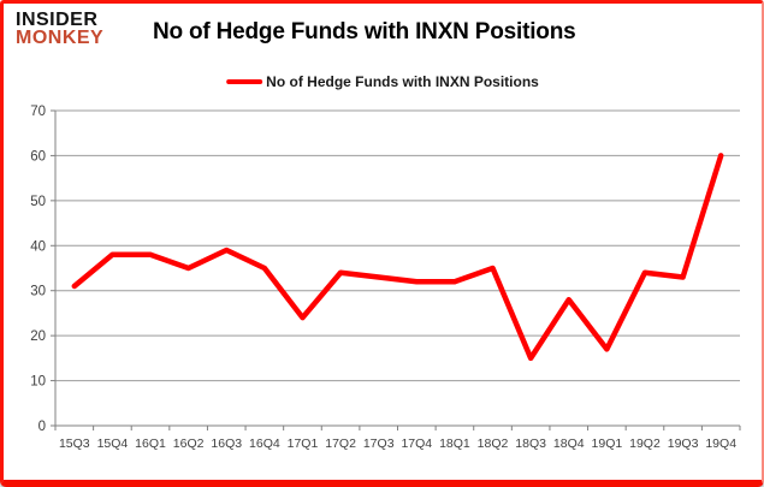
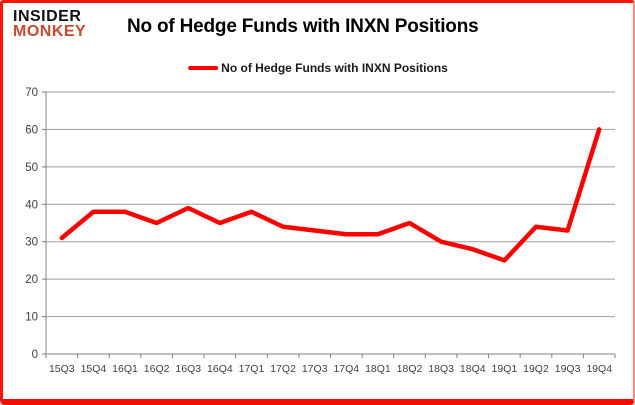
17Q1: 24 -> 38
18Q3: 15 -> 30
19Q1: 17 -> 25
